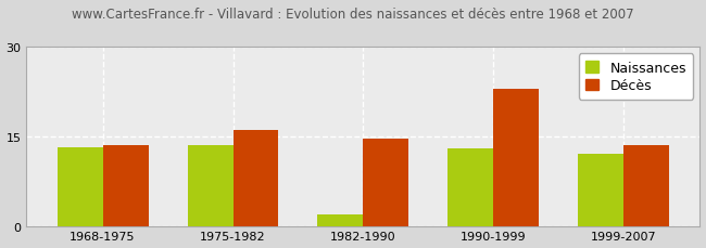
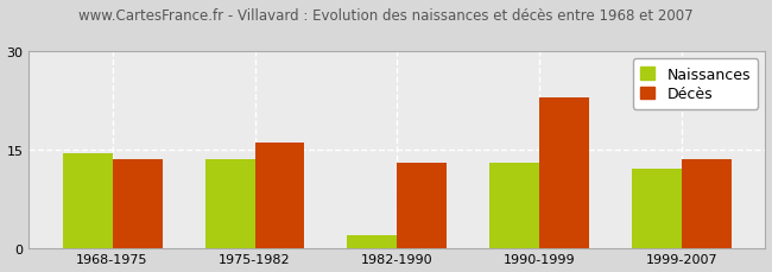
Naissances/1968-1975: 13.2 -> 14.5
Décès/1982-1990: 14.6 -> 13.0
